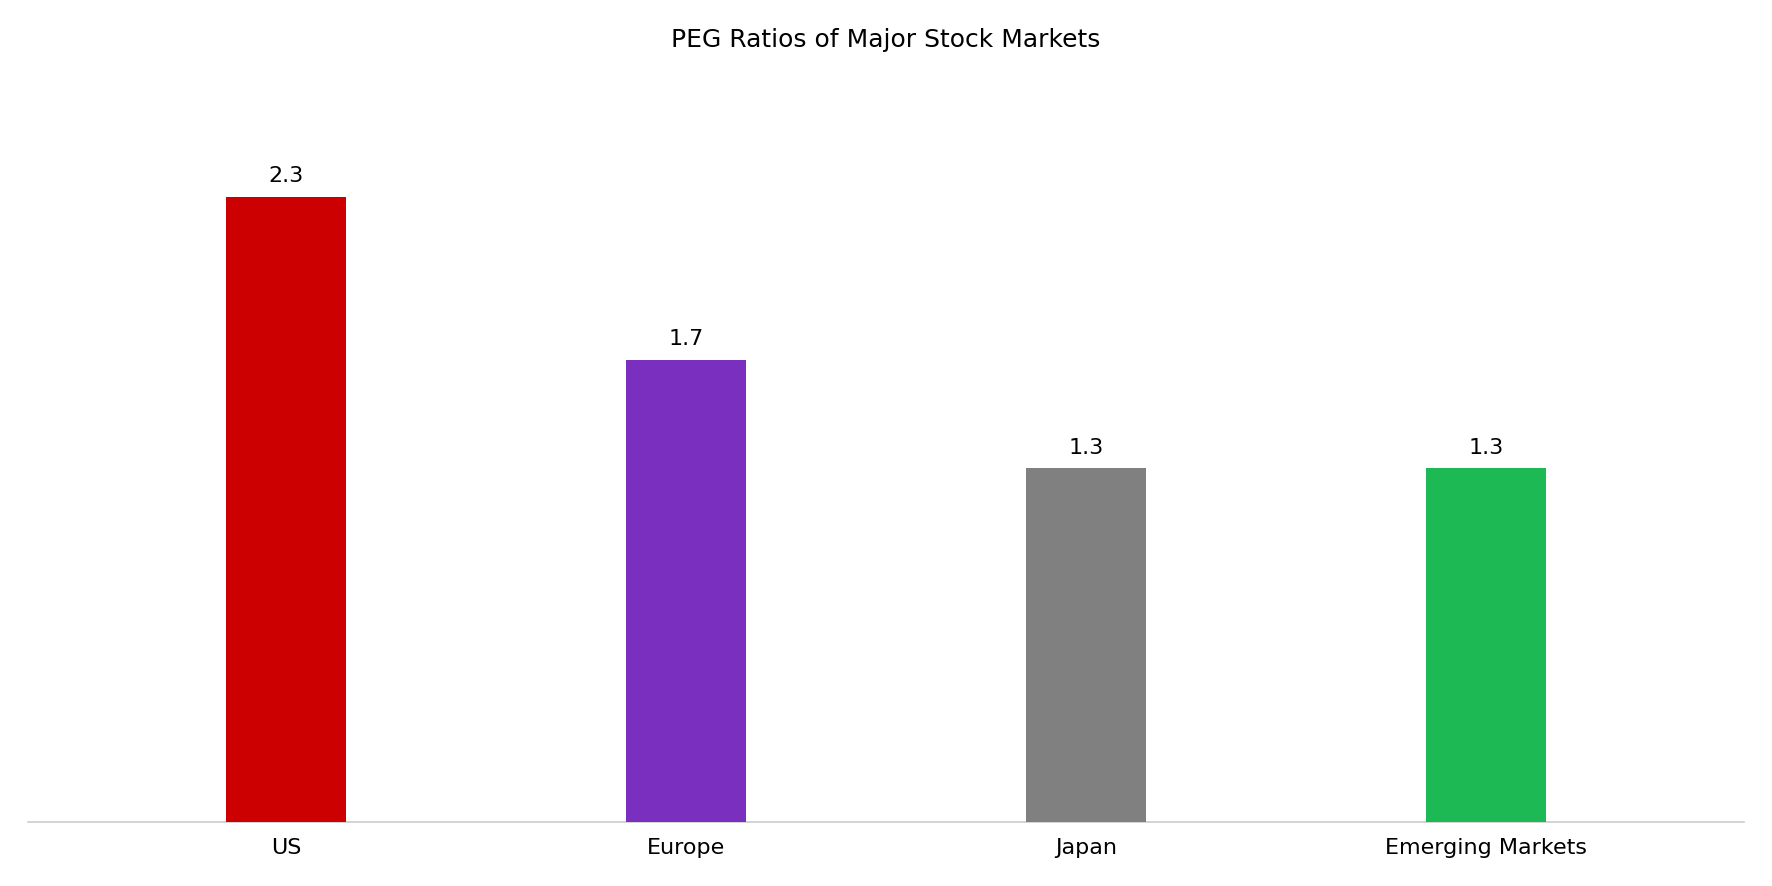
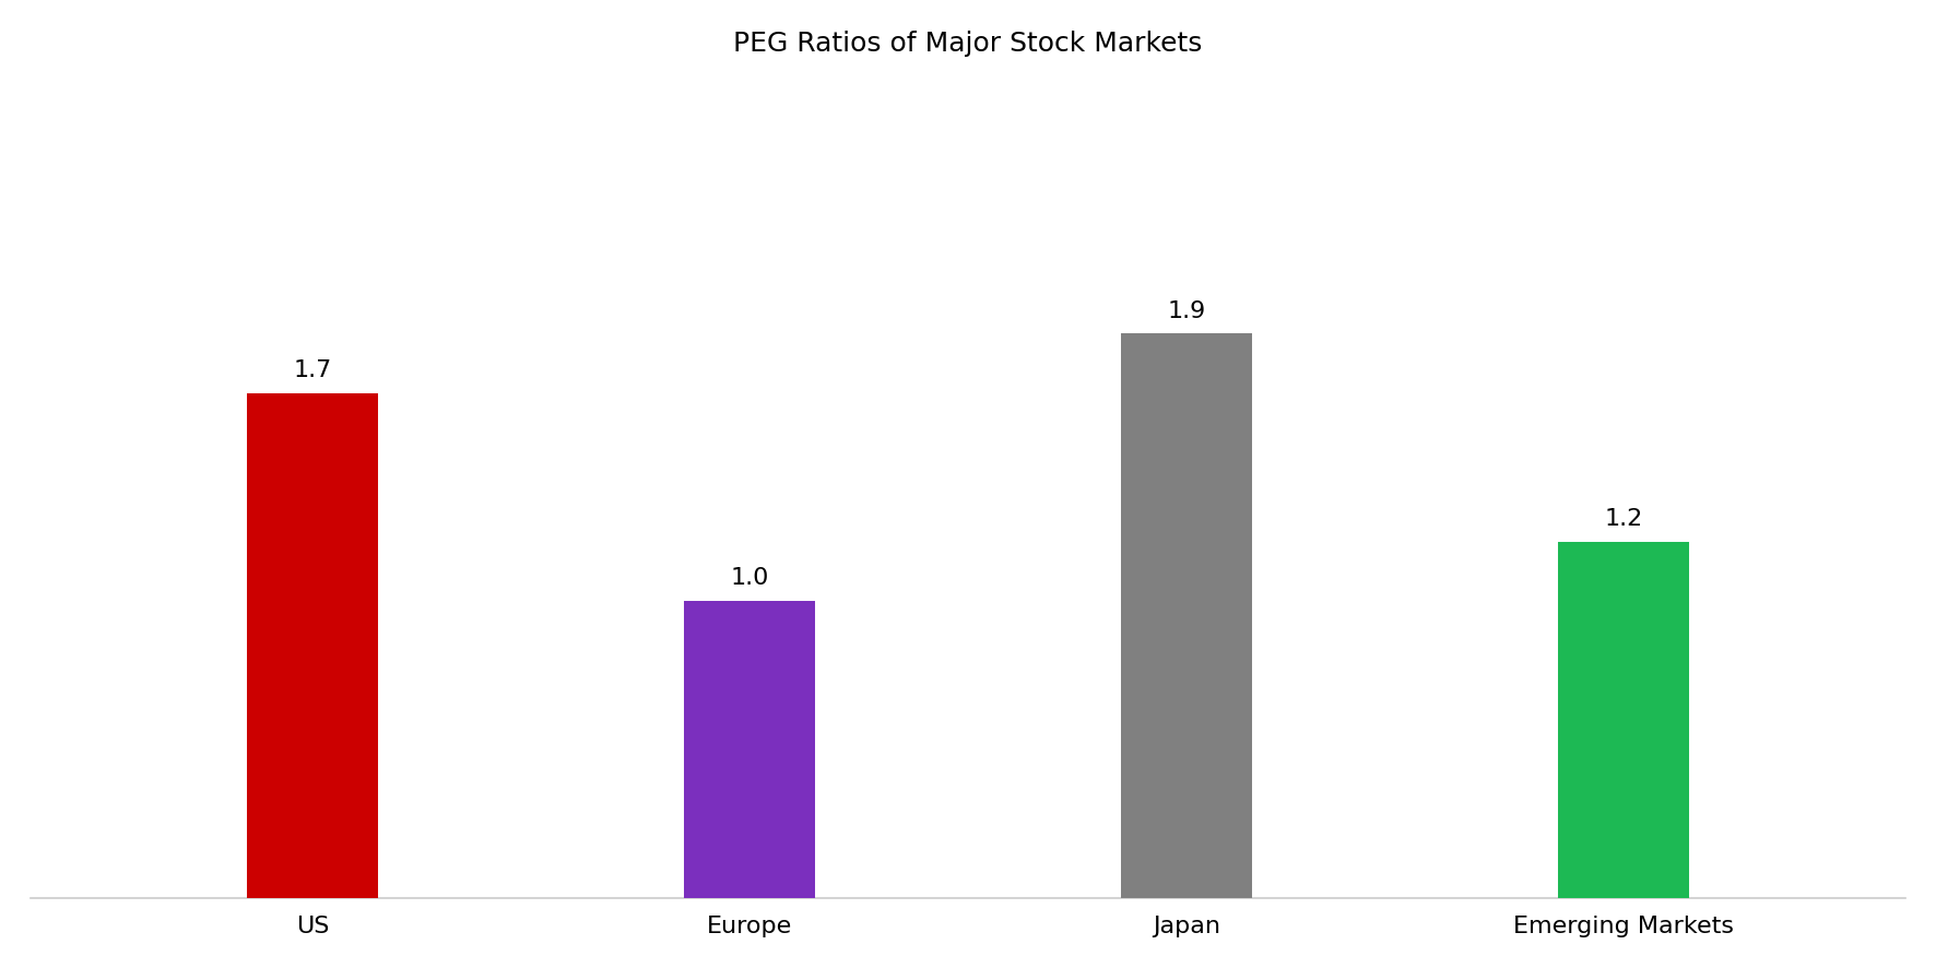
US: 2.3 -> 1.7
Europe: 1.7 -> 1.0
Japan: 1.3 -> 1.9
Emerging Markets: 1.3 -> 1.2
